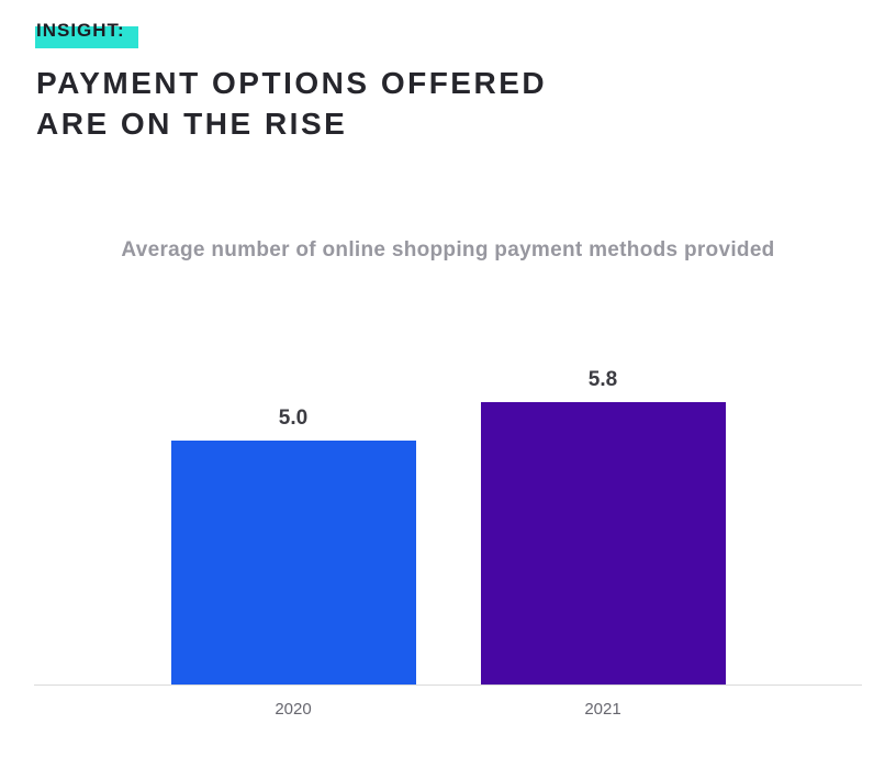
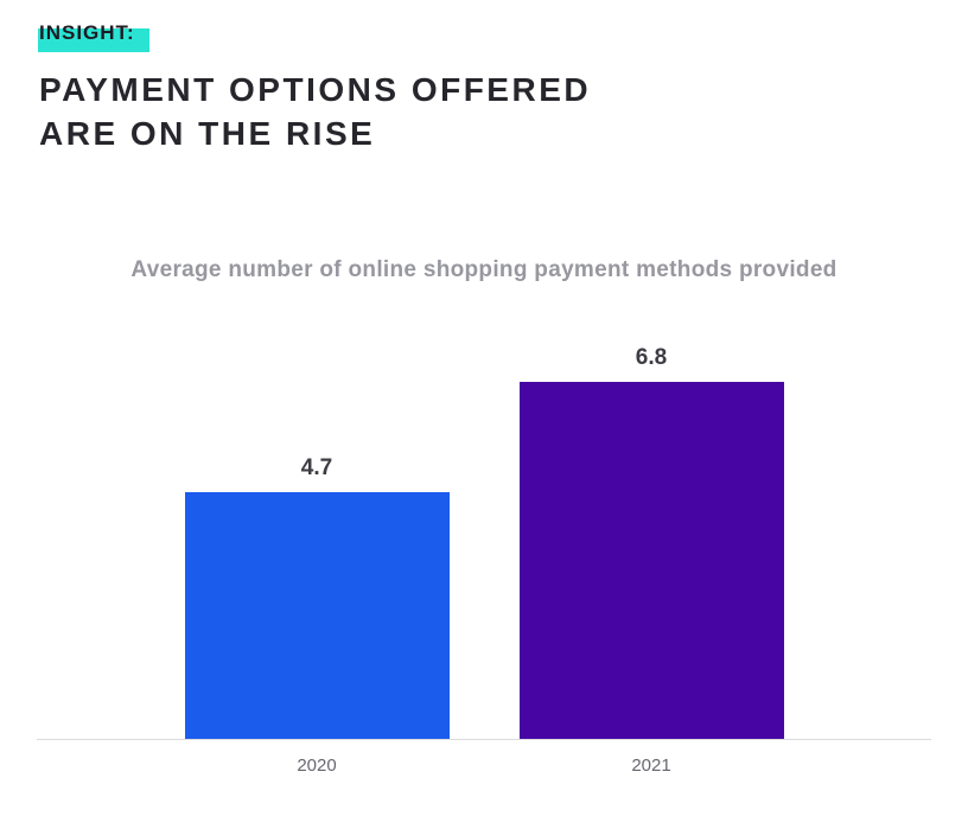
2020: 5.0 -> 4.7
2021: 5.8 -> 6.8
